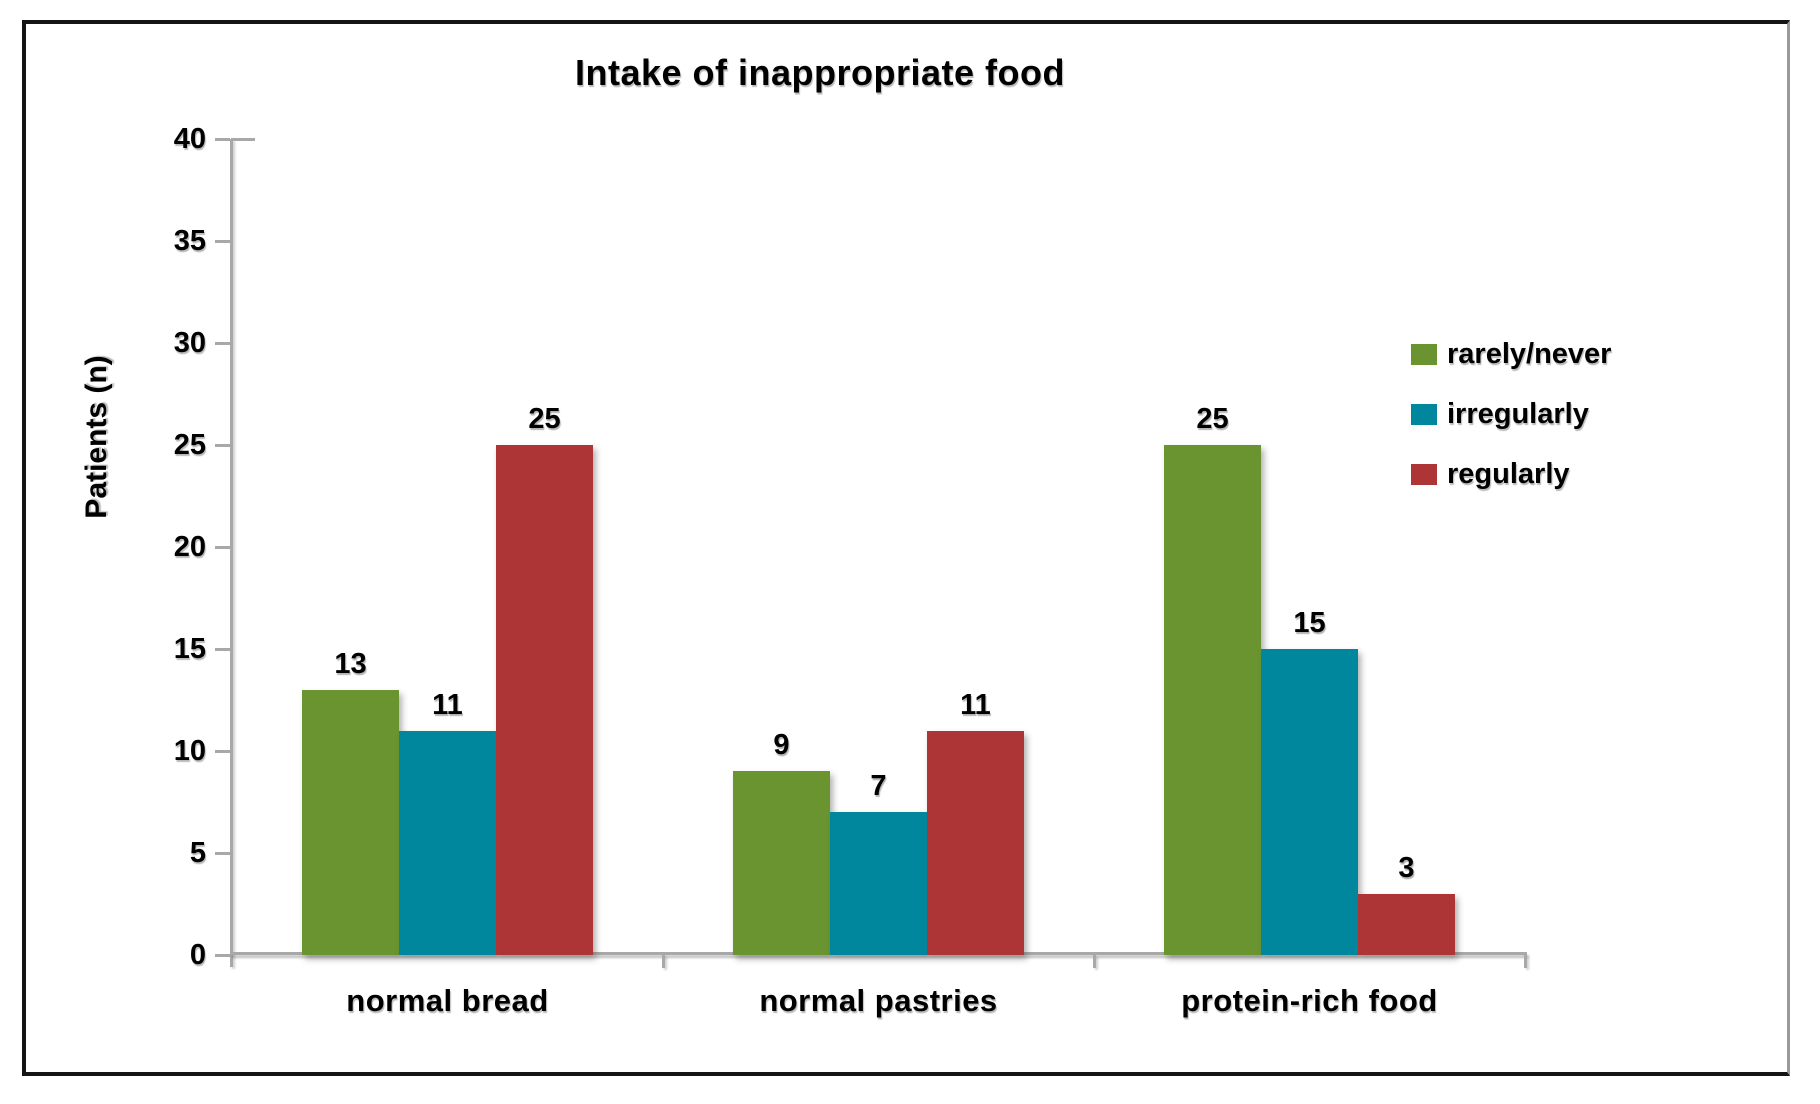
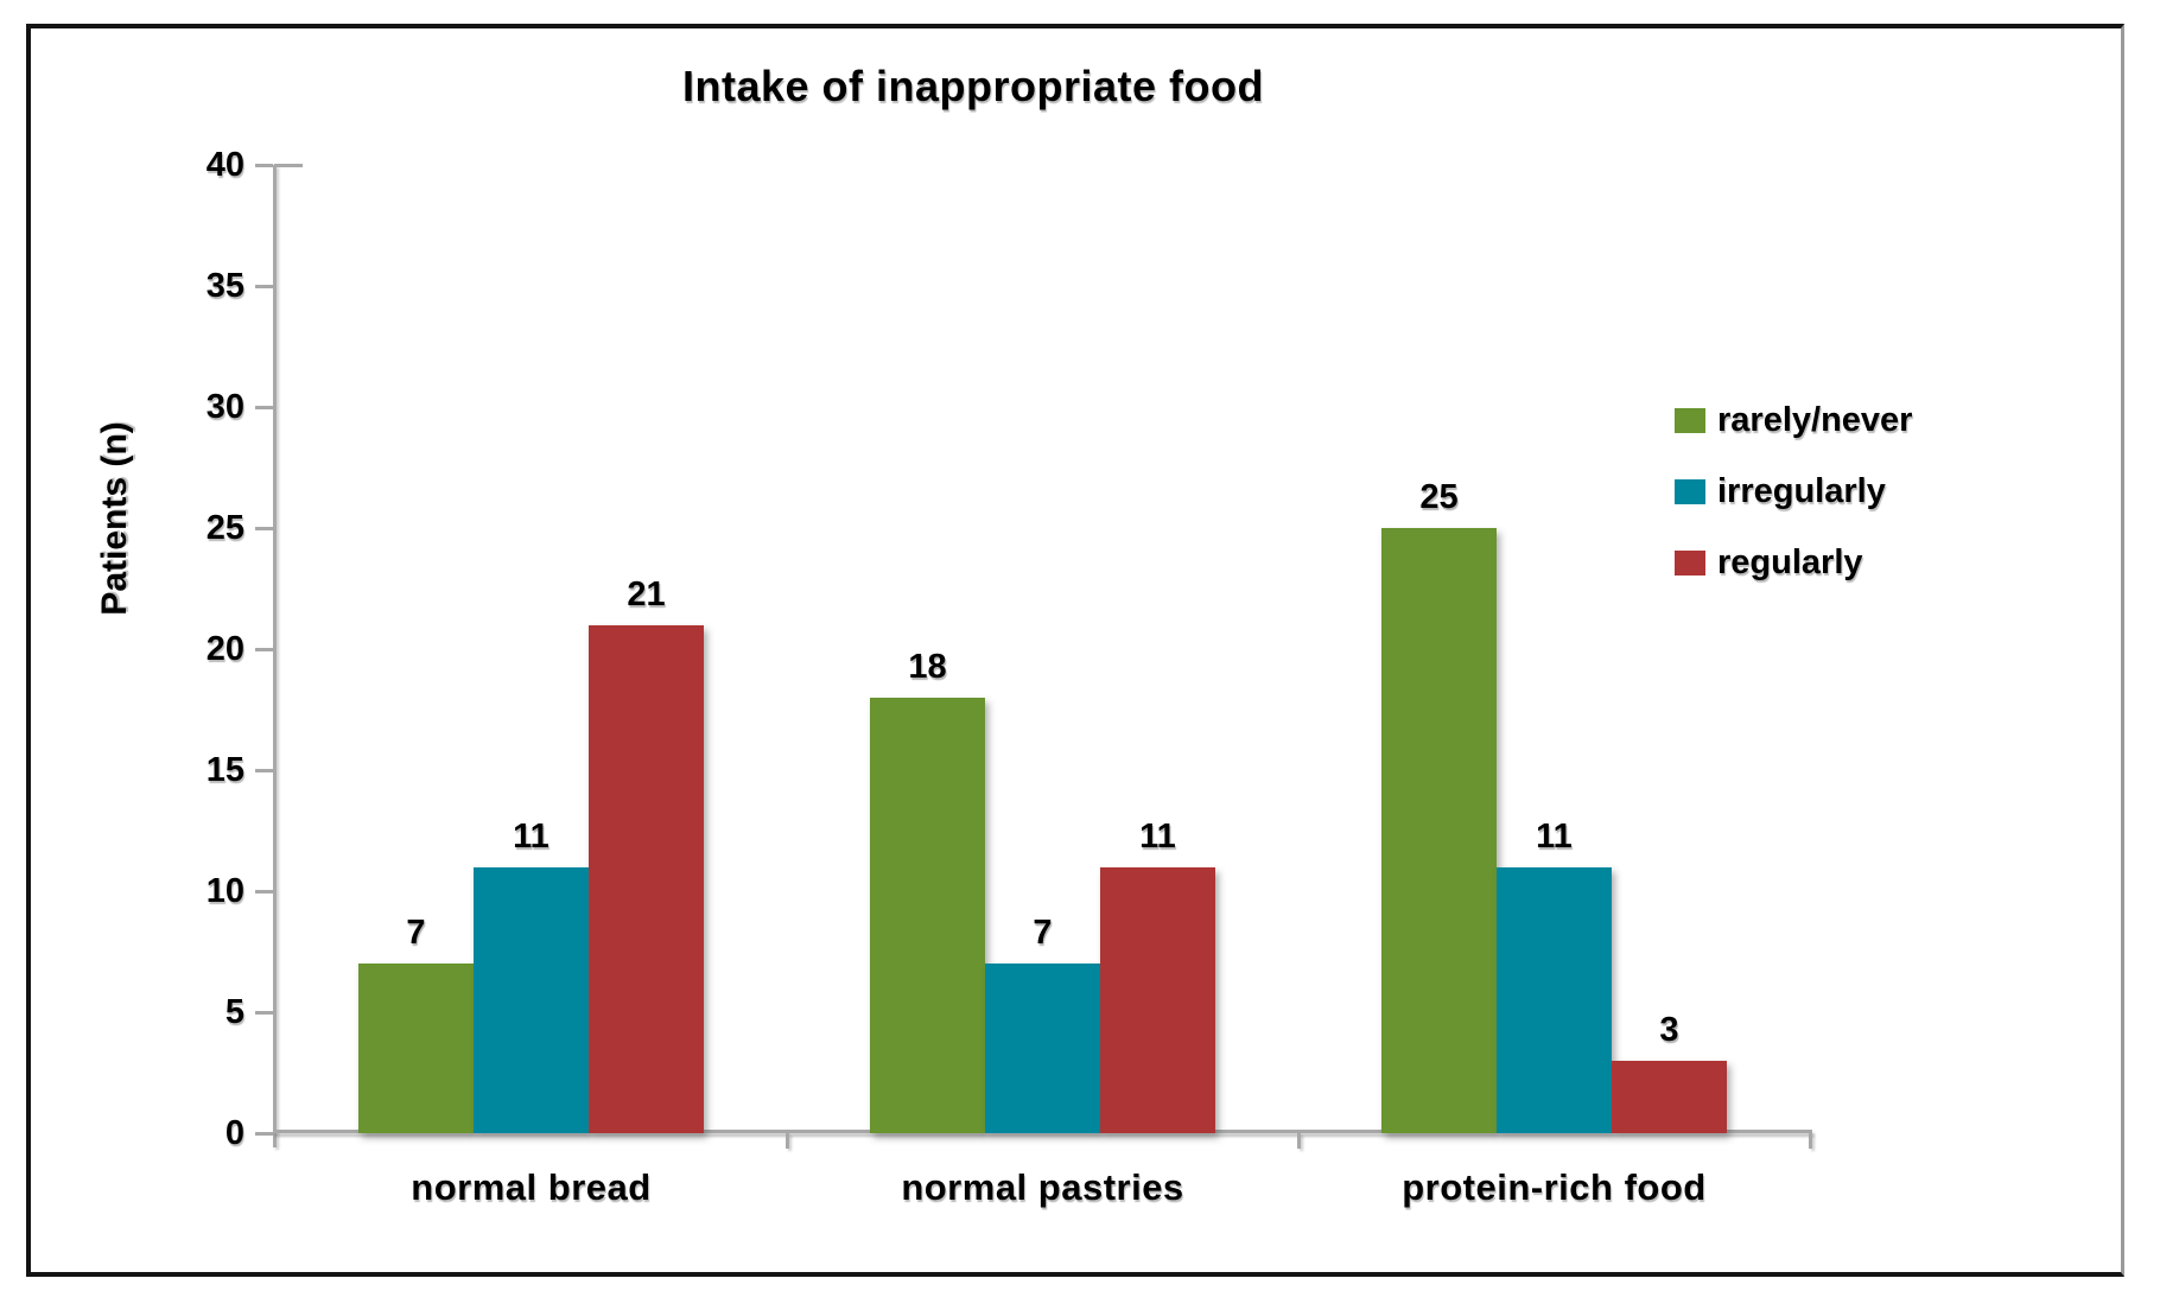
rarely/never/normal bread: 13 -> 7
regularly/normal bread: 25 -> 21
rarely/never/normal pastries: 9 -> 18
irregularly/protein-rich food: 15 -> 11
